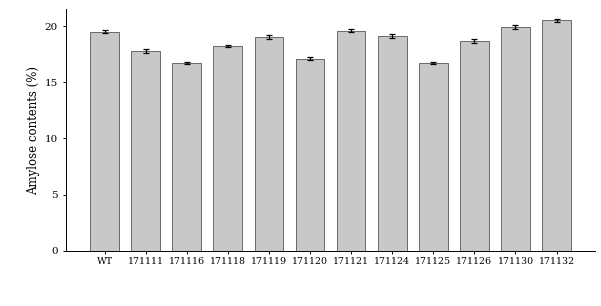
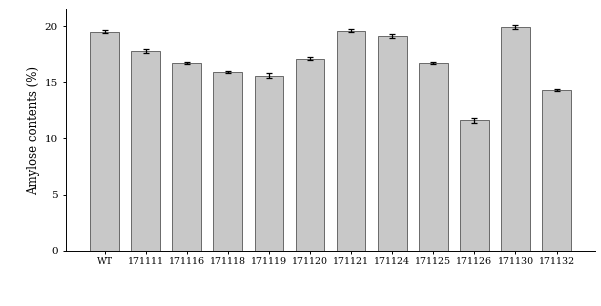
171118: 18.2 -> 15.9
171119: 19.0 -> 15.6
171126: 18.7 -> 11.6
171132: 20.5 -> 14.3
